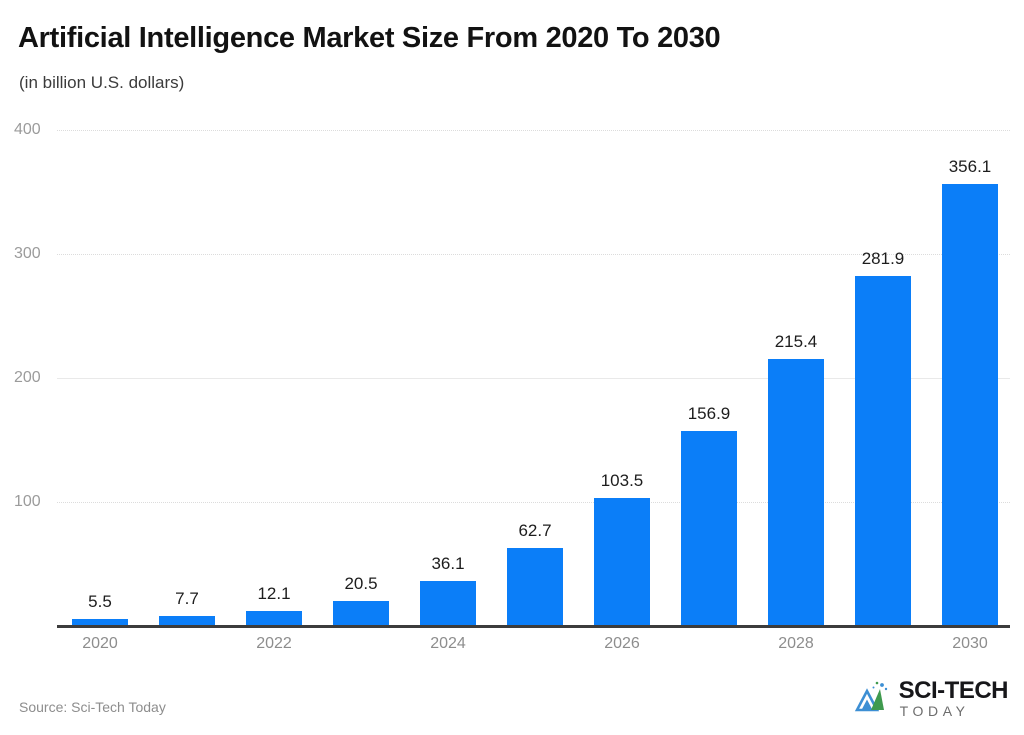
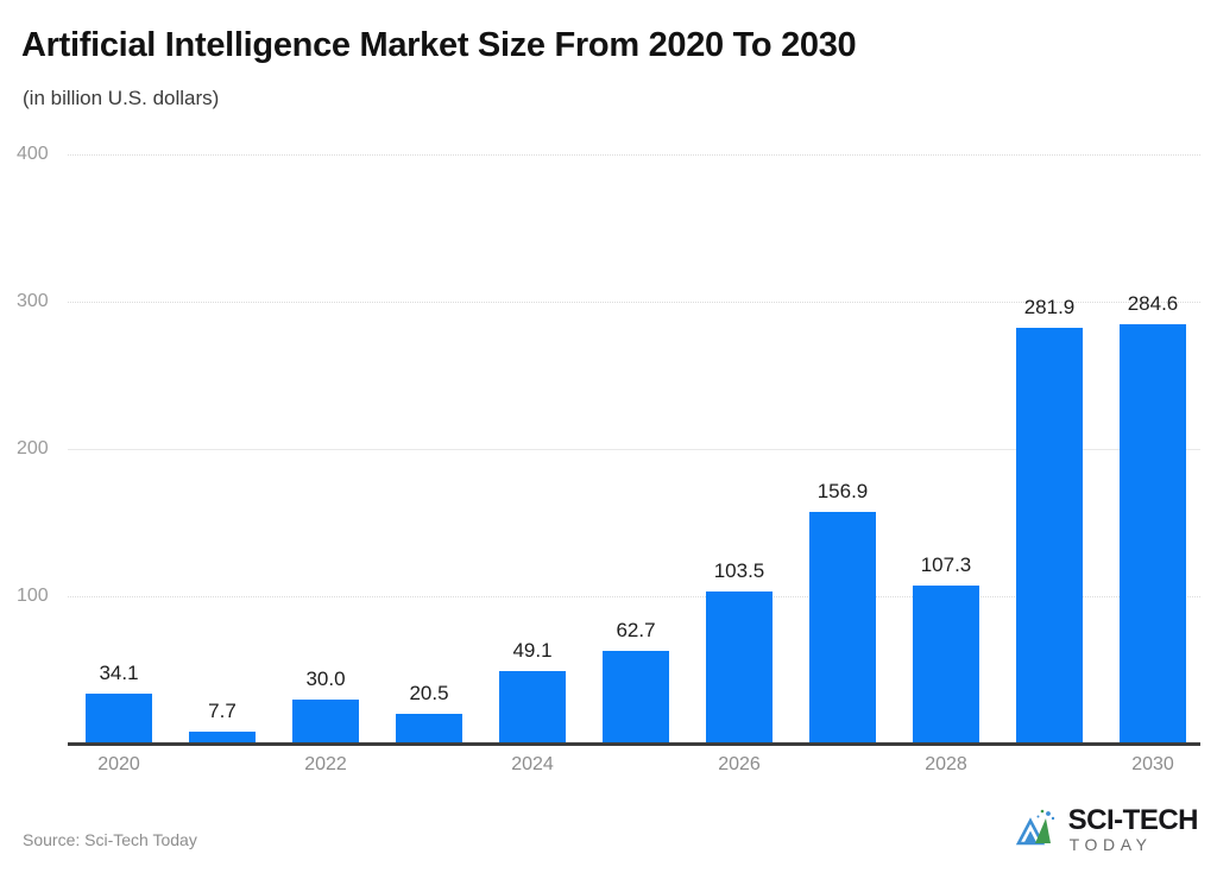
2020: 5.5 -> 34.1
2022: 12.1 -> 30.0
2024: 36.1 -> 49.1
2028: 215.4 -> 107.3
2030: 356.1 -> 284.6
